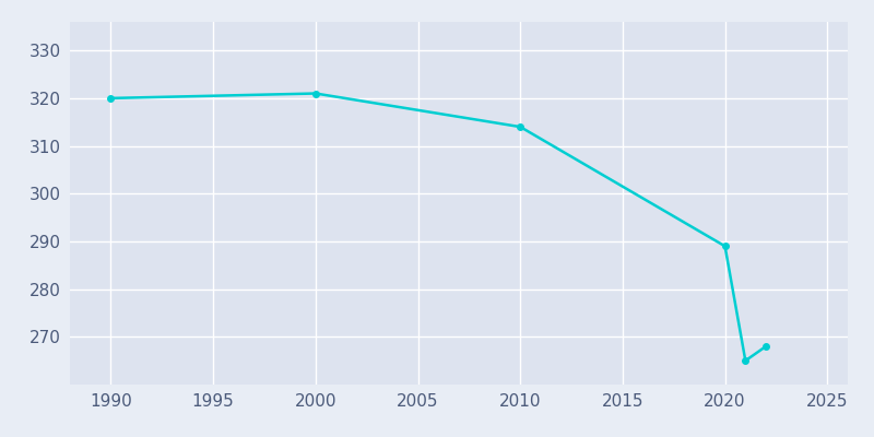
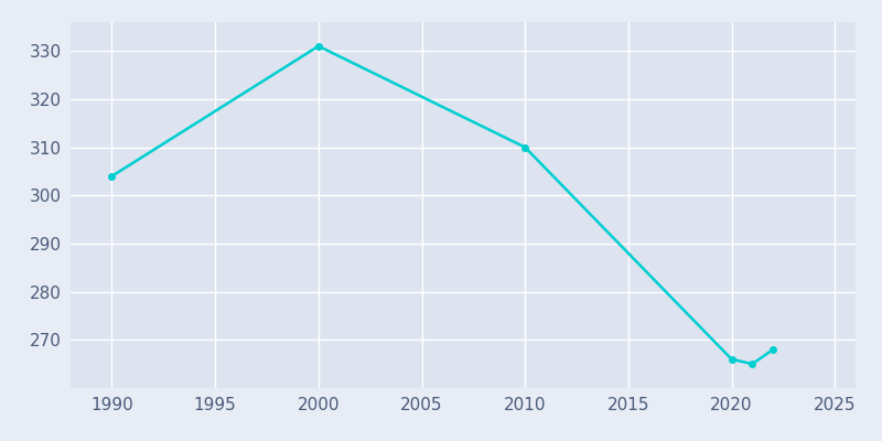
1990: 320 -> 304
2000: 321 -> 331
2010: 314 -> 310
2020: 289 -> 266
